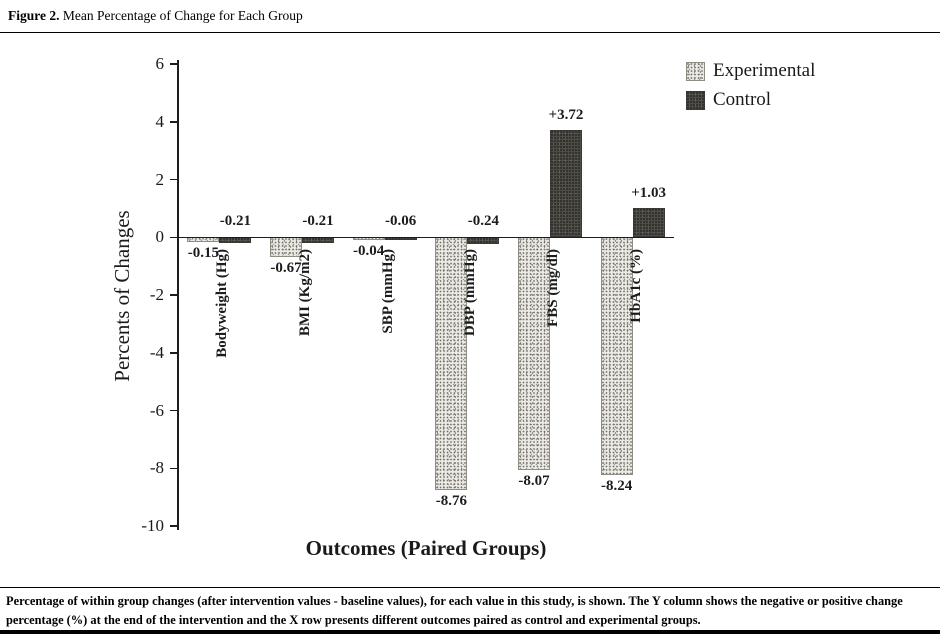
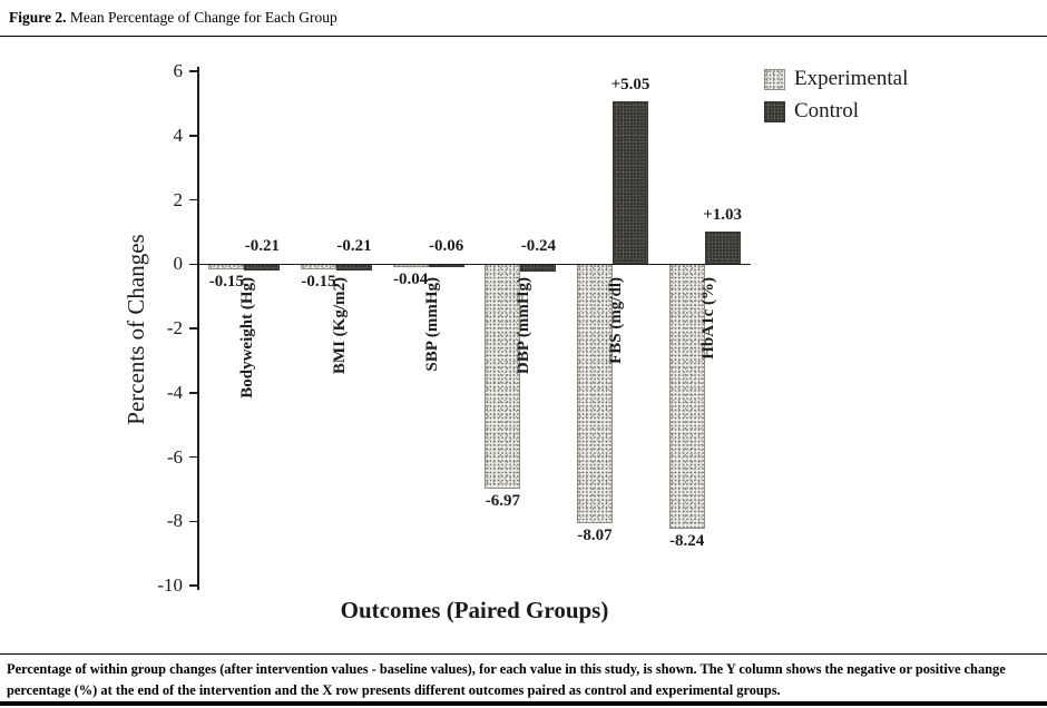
Experimental/BMI (Kg/m2): -0.67 -> -0.15
Experimental/DBP (mmHg): -8.76 -> -6.97
Control/FBS (mg/dl): +3.72 -> +5.05
